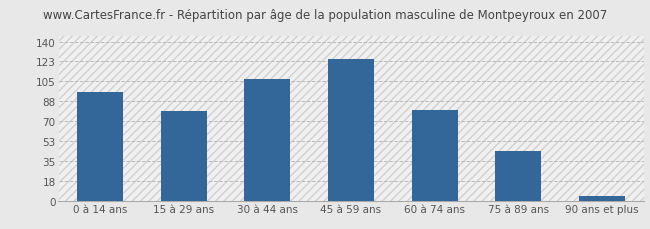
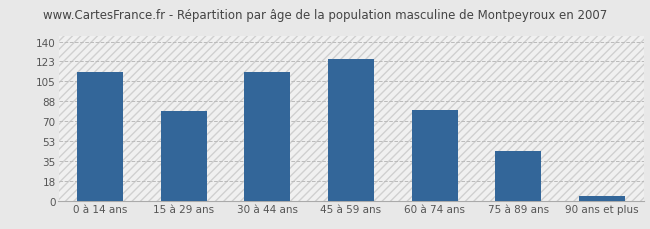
0 à 14 ans: 96 -> 113
30 à 44 ans: 107 -> 113
